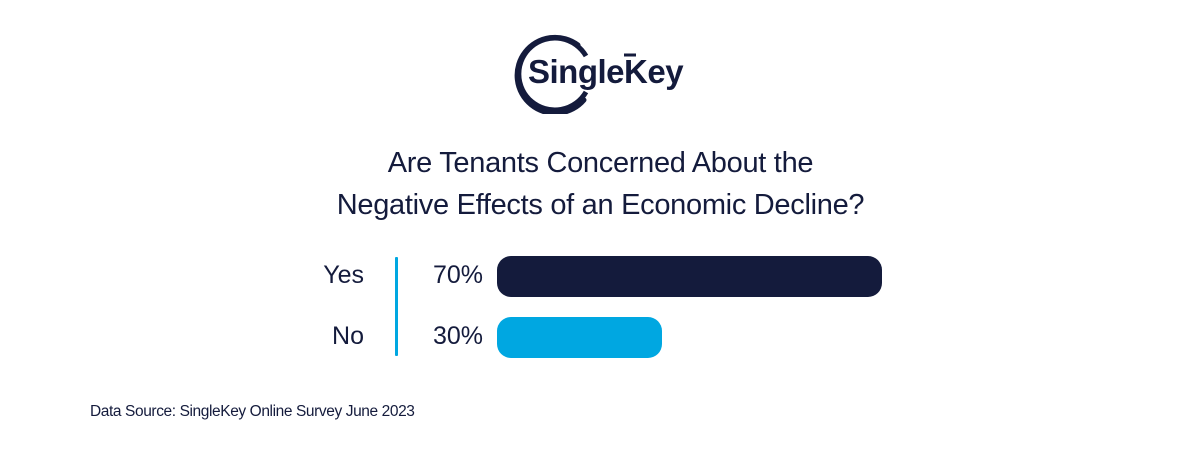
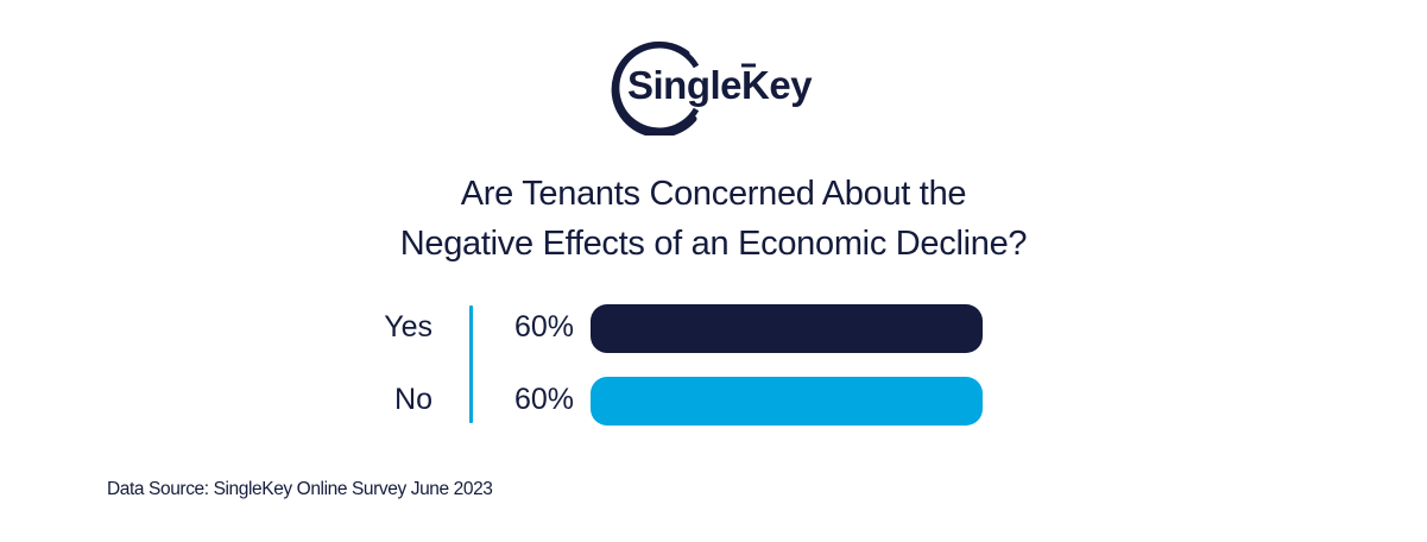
Yes: 70% -> 60%
No: 30% -> 60%
